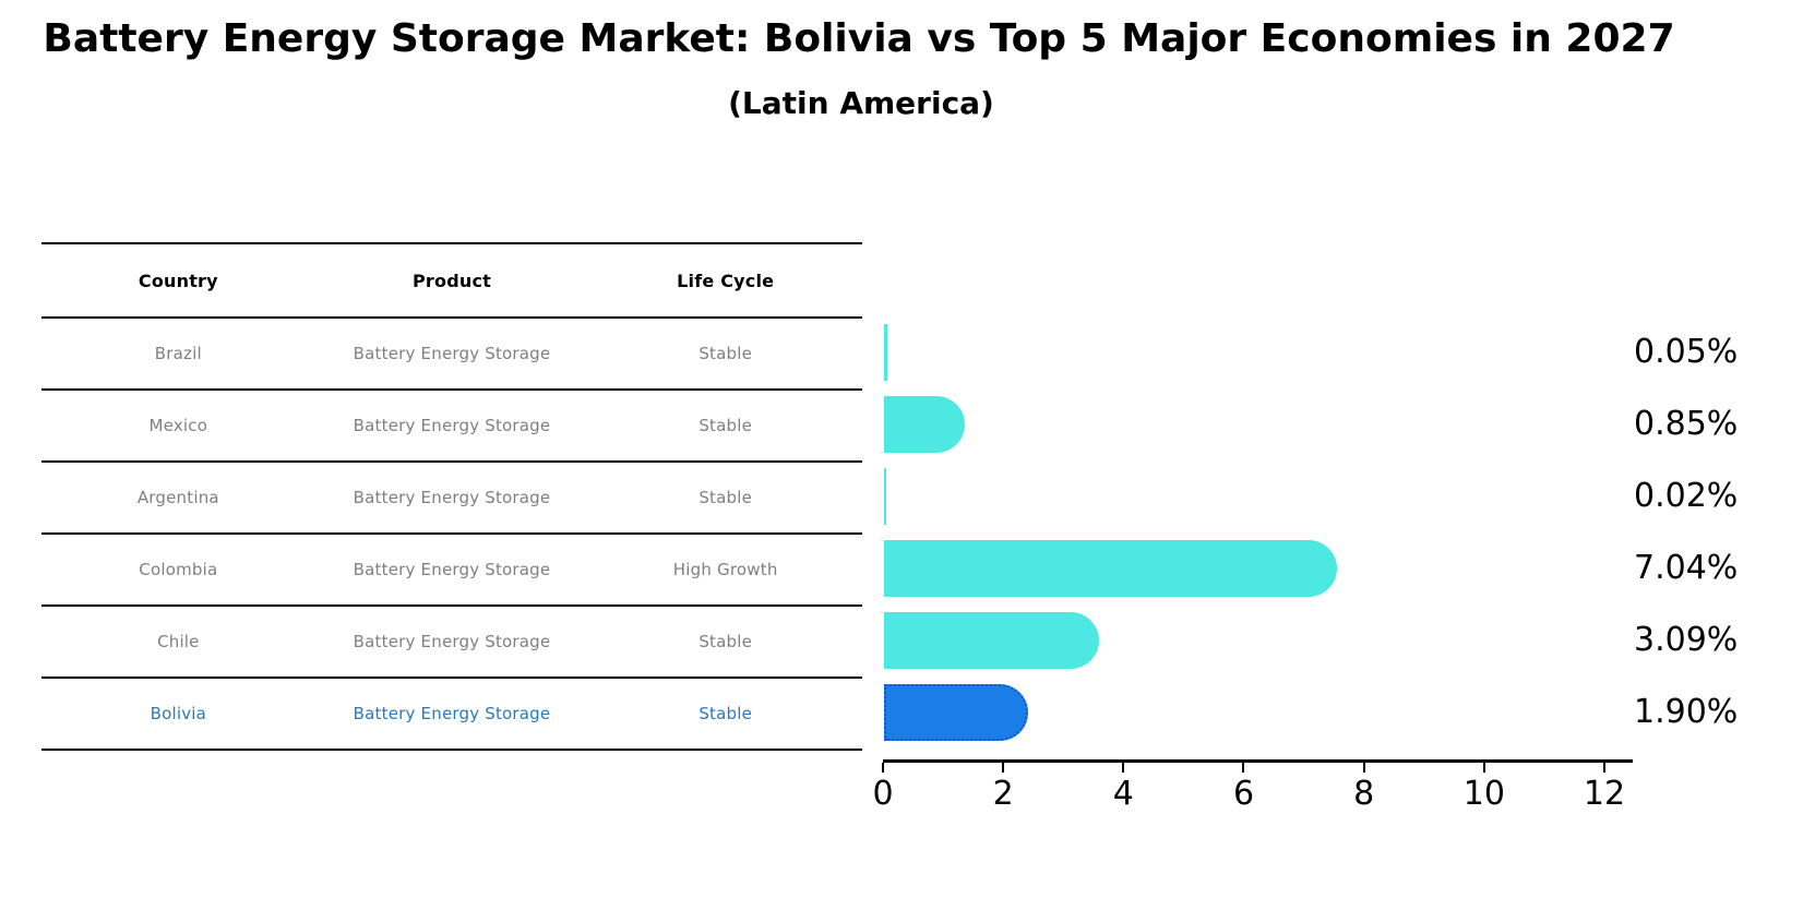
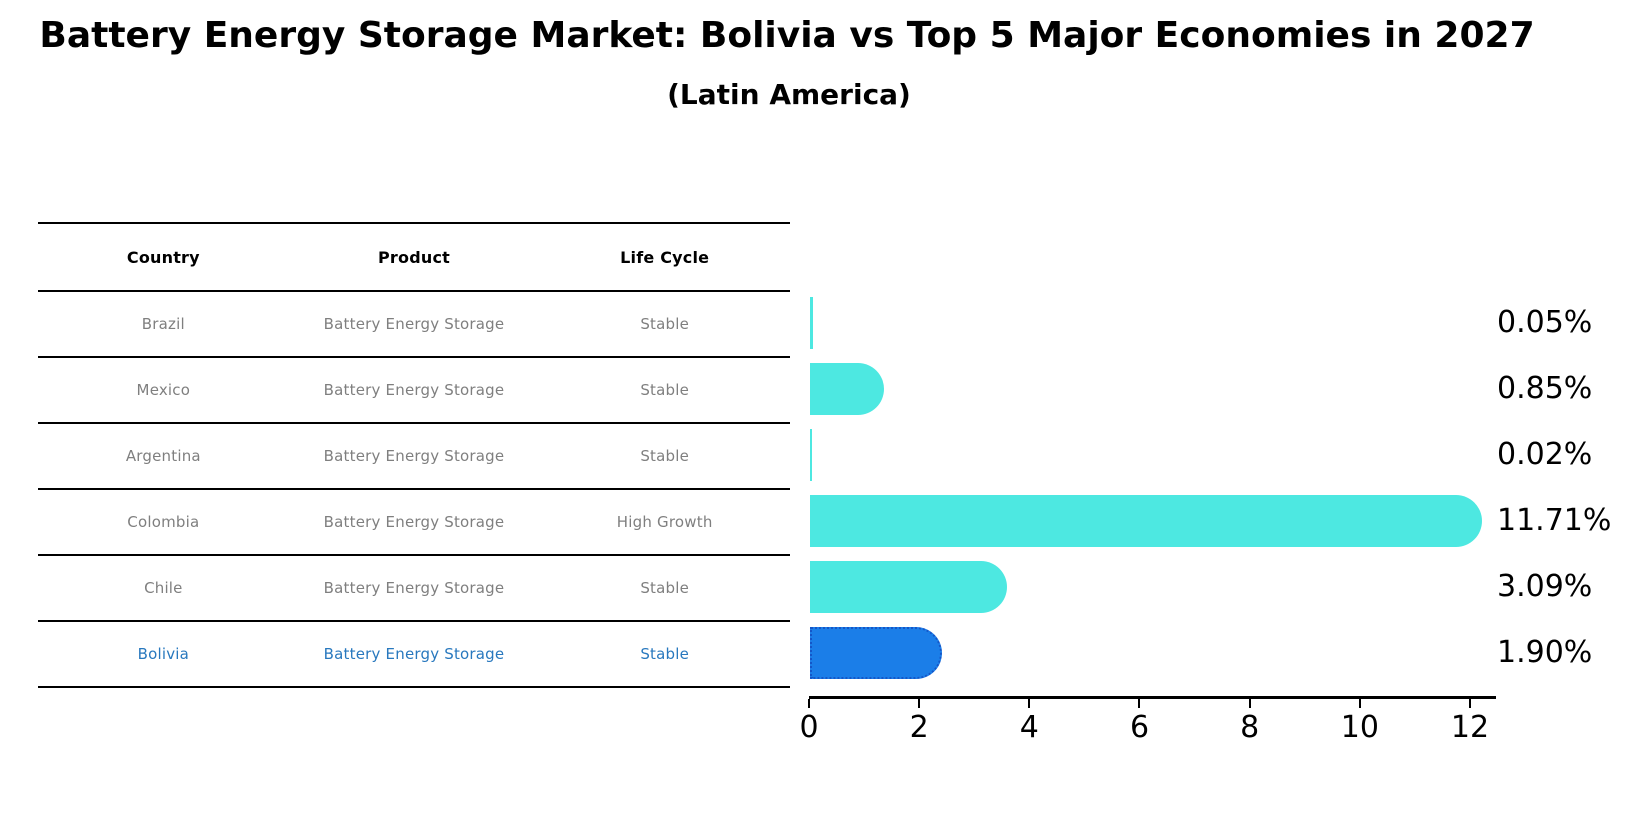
Colombia: 7.04% -> 11.71%
